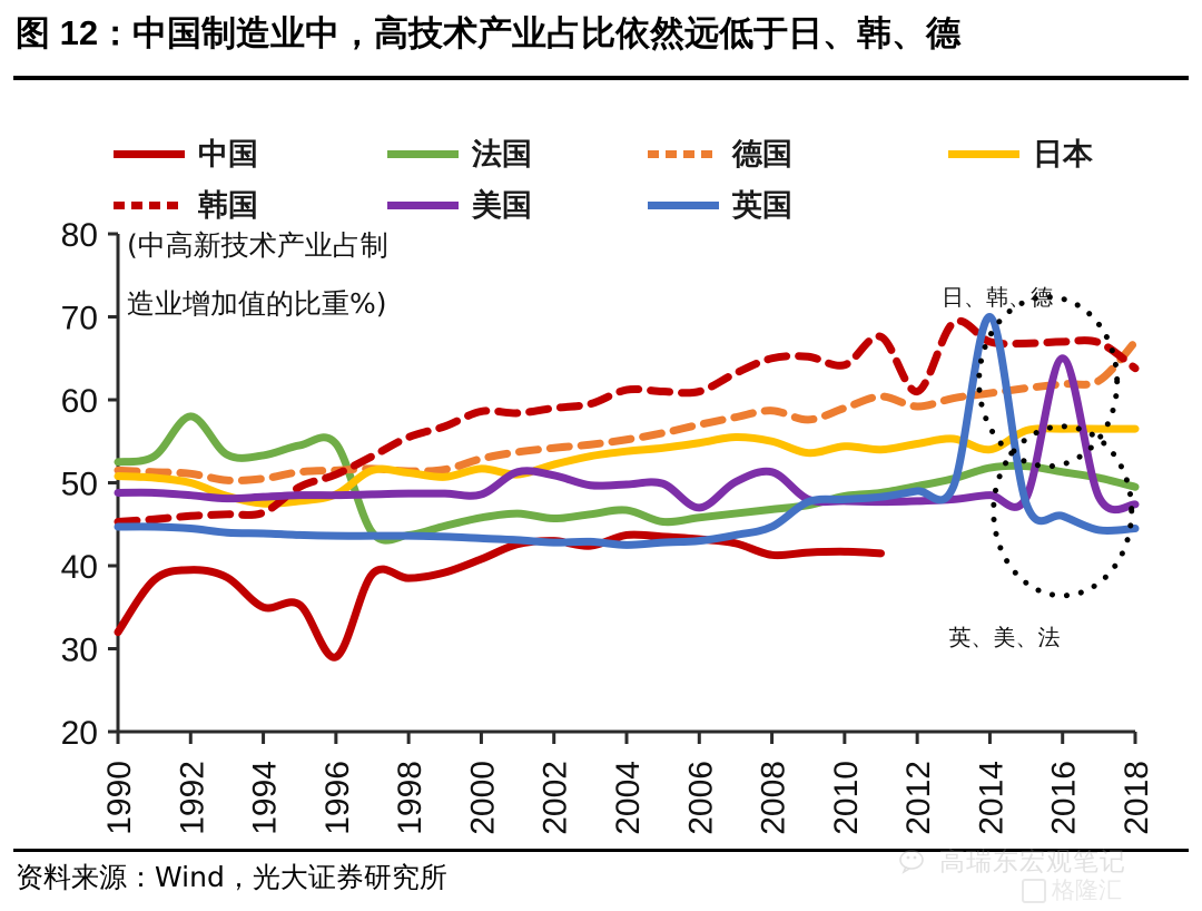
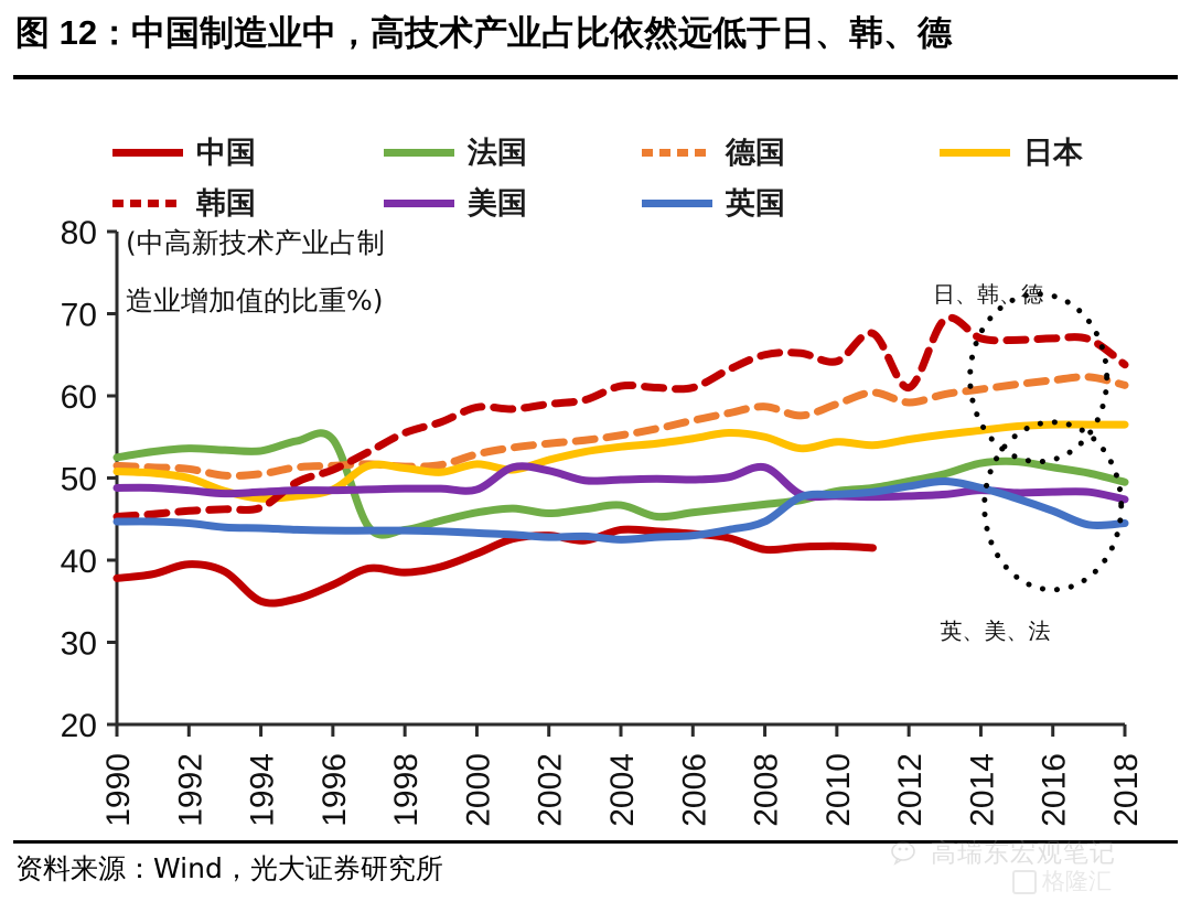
中国/1990: 32 -> 38
法国/1992: 58 -> 54
中国/1996: 29 -> 37
美国/2006: 47 -> 50
日本/2014: 54 -> 56
英国/2014: 70 -> 49
美国/2016: 65 -> 48
德国/2018: 67 -> 61
